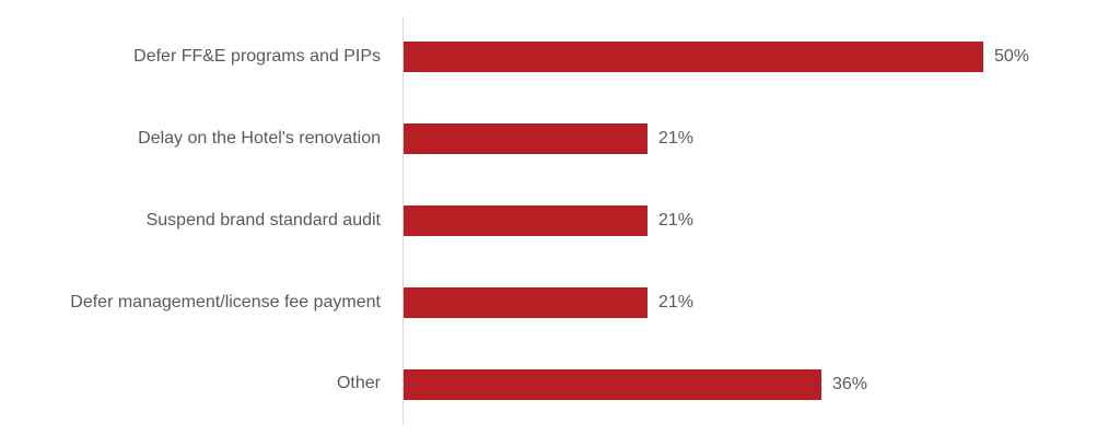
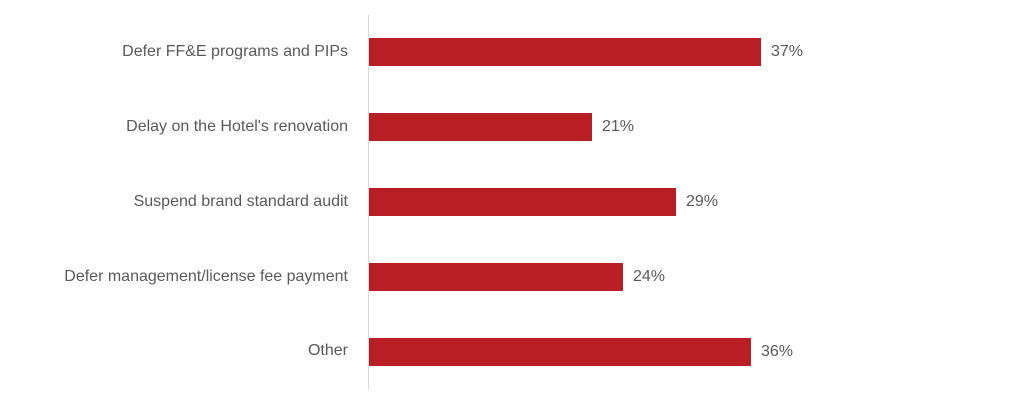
Defer FF&E programs and PIPs: 50% -> 37%
Suspend brand standard audit: 21% -> 29%
Defer management/license fee payment: 21% -> 24%
